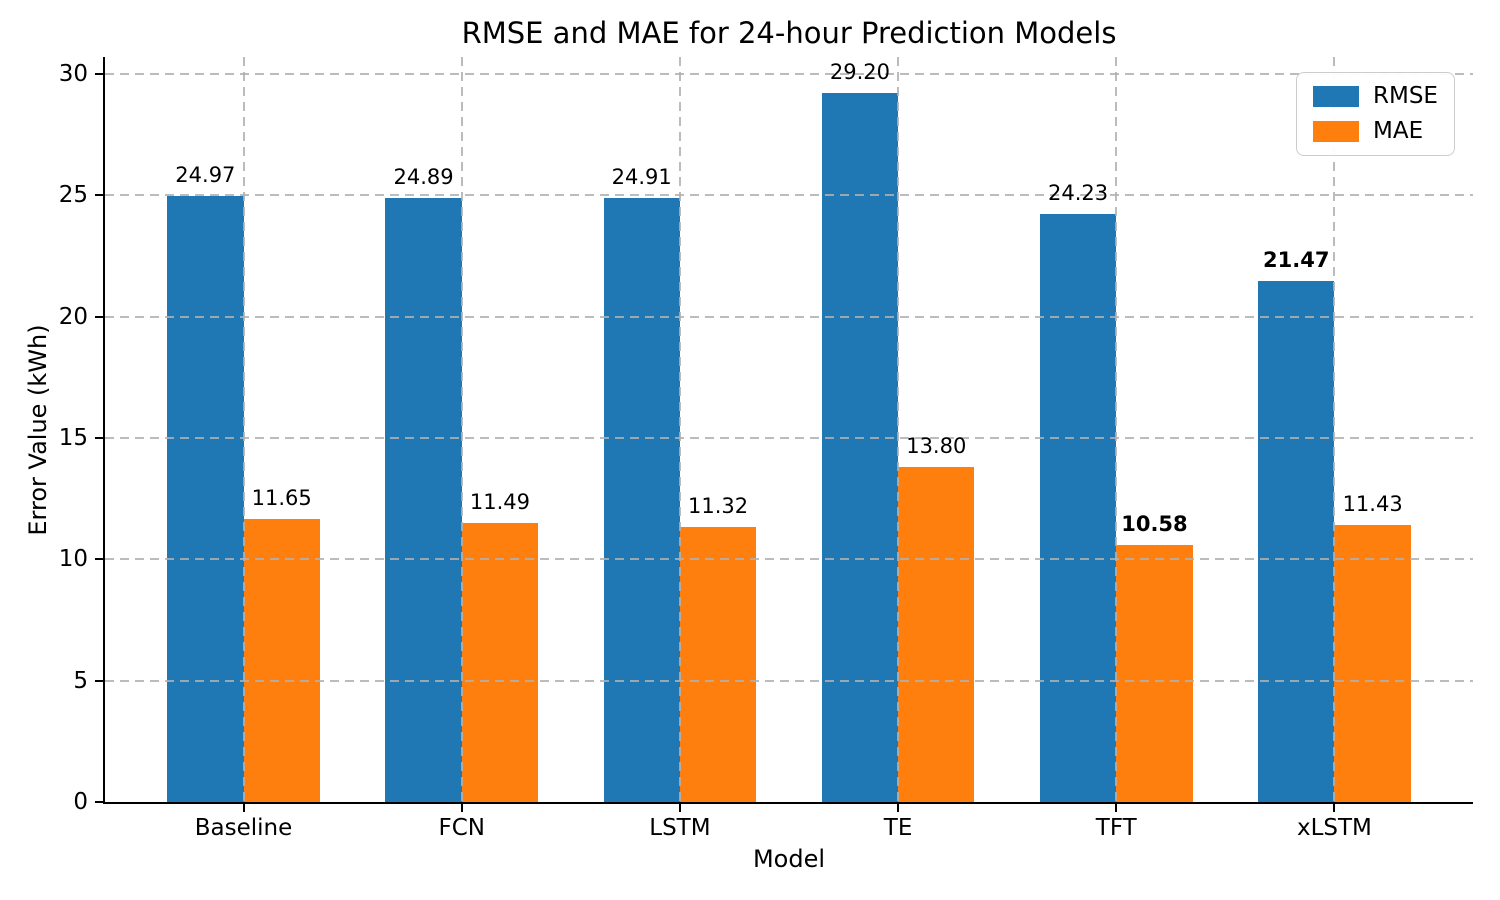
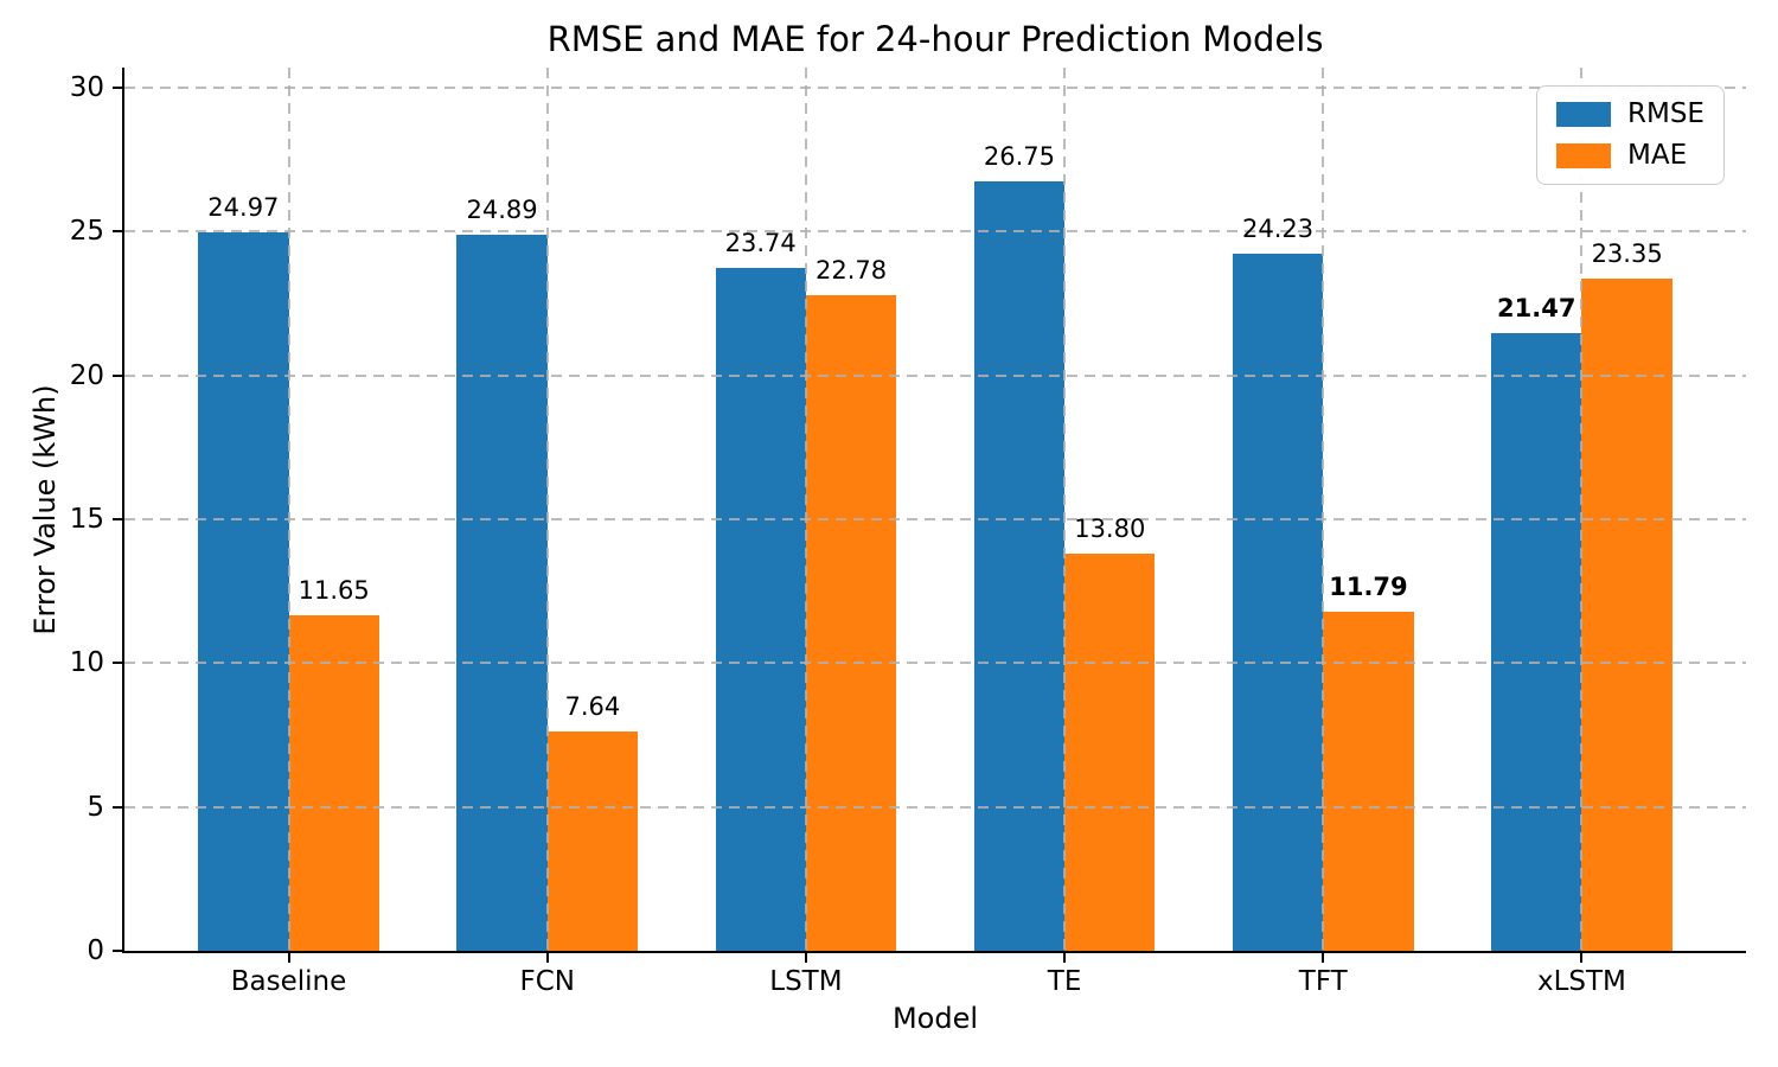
MAE/FCN: 11.49 -> 7.64
RMSE/LSTM: 24.91 -> 23.74
MAE/LSTM: 11.32 -> 22.78
RMSE/TE: 29.20 -> 26.75
MAE/TFT: 10.58 -> 11.79
MAE/xLSTM: 11.43 -> 23.35
